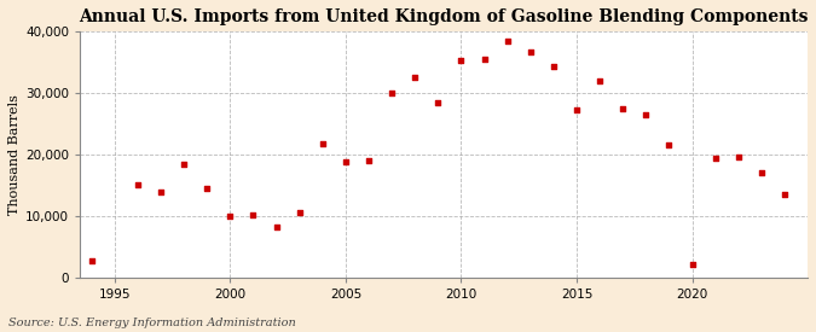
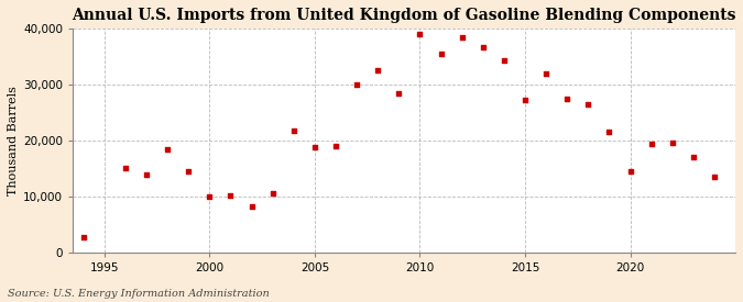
2010: 35,400 -> 39,000
2020: 2,200 -> 14,500
